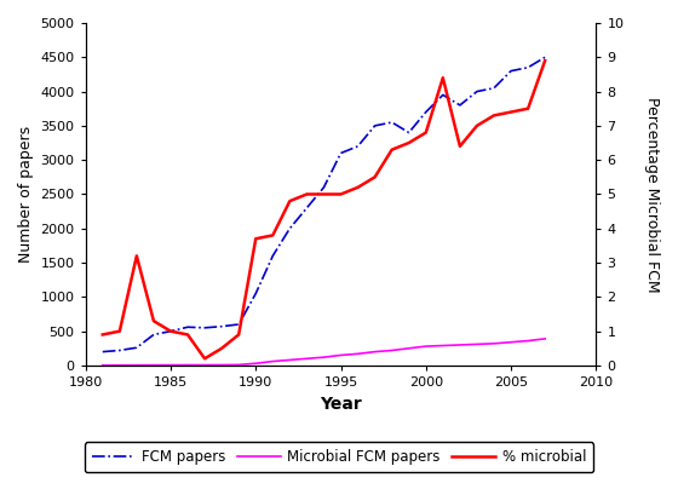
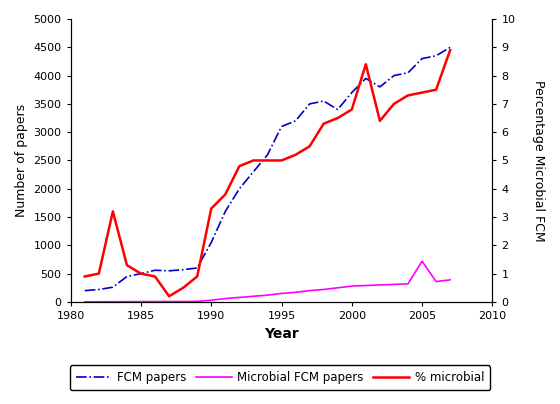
% microbial/1990: 3.7 -> 3.3
Microbial FCM papers/2005: 340 -> 720
